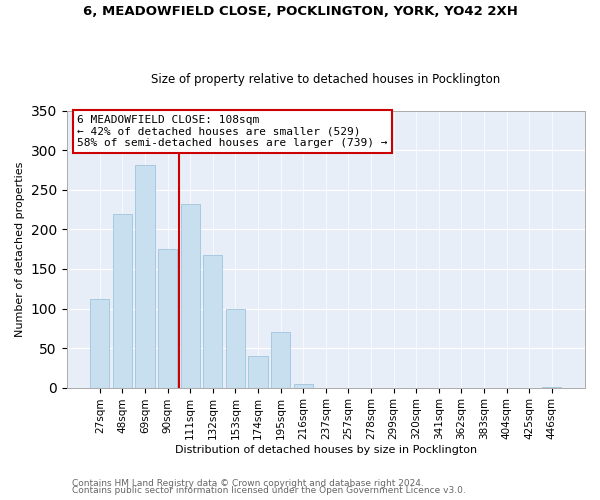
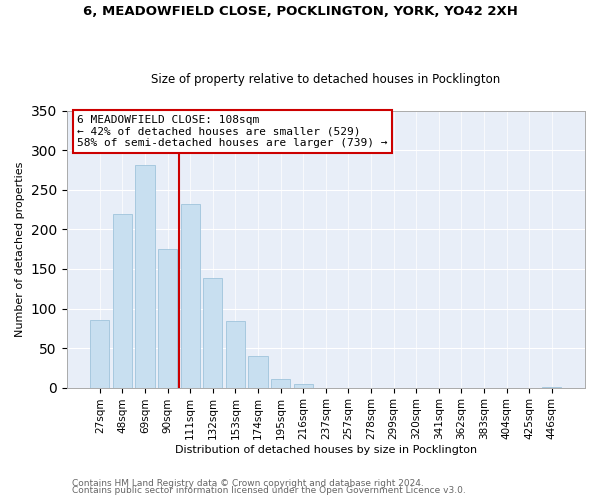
27sqm: 112 -> 85
132sqm: 168 -> 138
153sqm: 100 -> 84
195sqm: 70 -> 11
